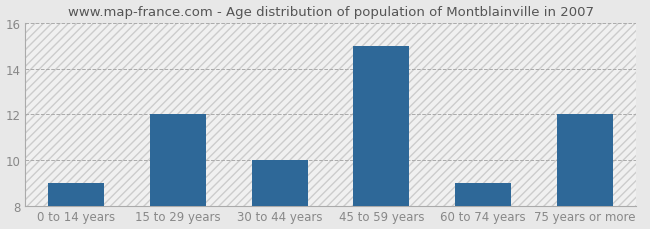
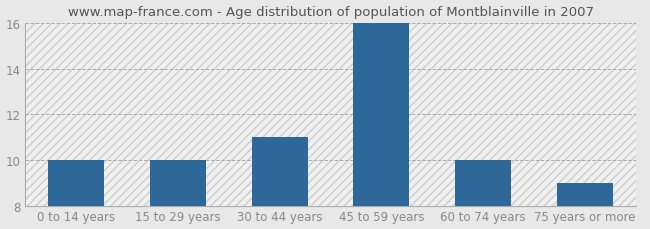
0 to 14 years: 9 -> 10
15 to 29 years: 12 -> 10
30 to 44 years: 10 -> 11
45 to 59 years: 15 -> 16
60 to 74 years: 9 -> 10
75 years or more: 12 -> 9
